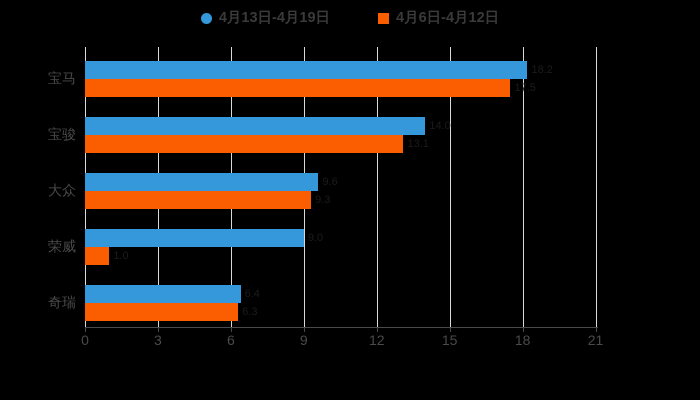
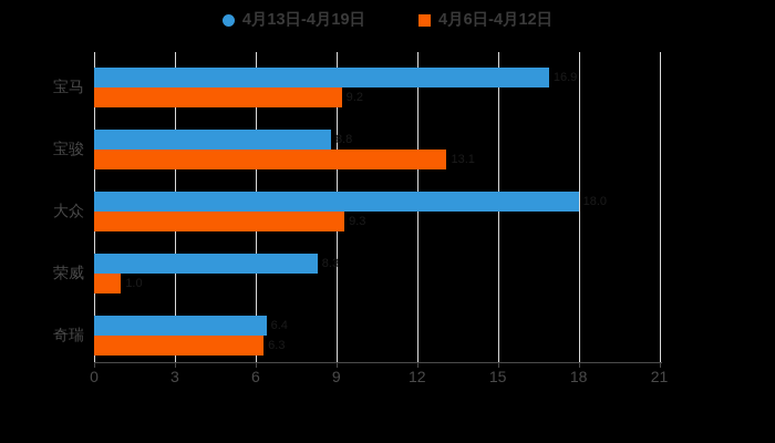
4月13日-4月19日/宝马: 18.2 -> 16.9
4月6日-4月12日/宝马: 17.5 -> 9.2
4月13日-4月19日/宝骏: 14.0 -> 8.8
4月13日-4月19日/大众: 9.6 -> 18.0
4月13日-4月19日/荣威: 9.0 -> 8.3
